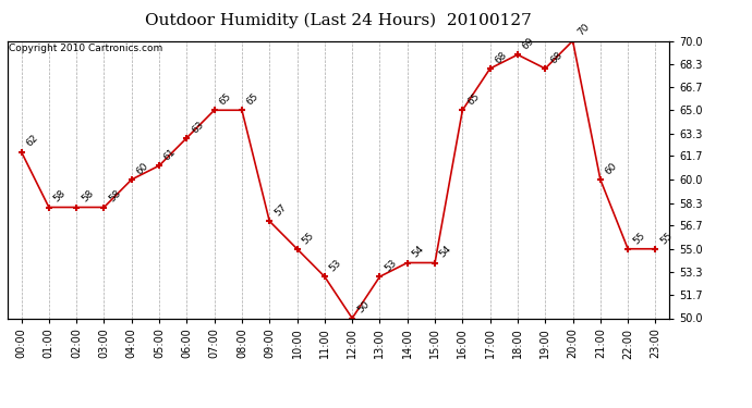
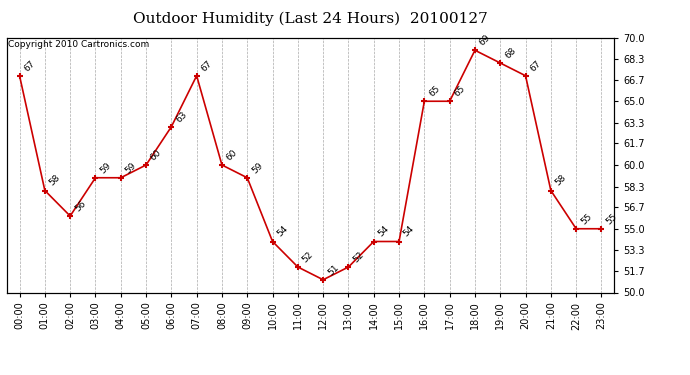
00:00: 62 -> 67
02:00: 58 -> 56
03:00: 58 -> 59
04:00: 60 -> 59
05:00: 61 -> 60
07:00: 65 -> 67
08:00: 65 -> 60
09:00: 57 -> 59
10:00: 55 -> 54
11:00: 53 -> 52
12:00: 50 -> 51
13:00: 53 -> 52
17:00: 68 -> 65
20:00: 70 -> 67
21:00: 60 -> 58
